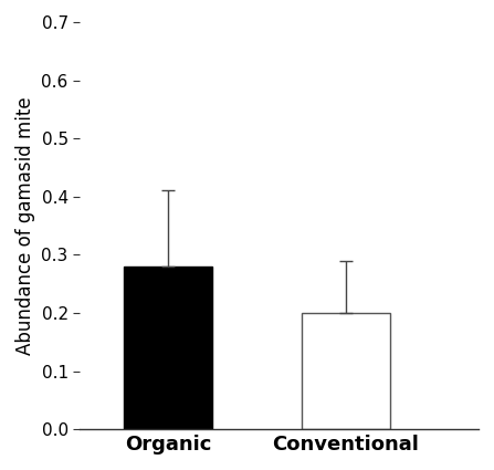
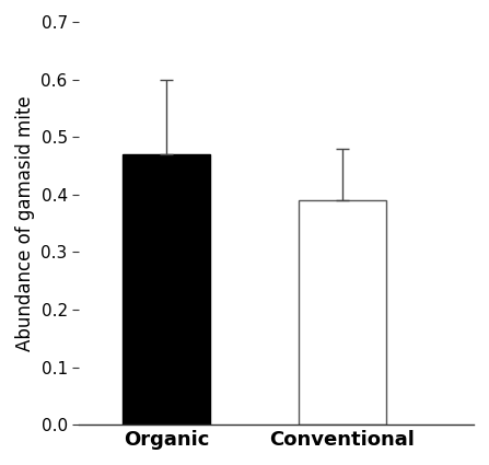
Organic: 0.28 -> 0.47
Conventional: 0.20 -> 0.39
